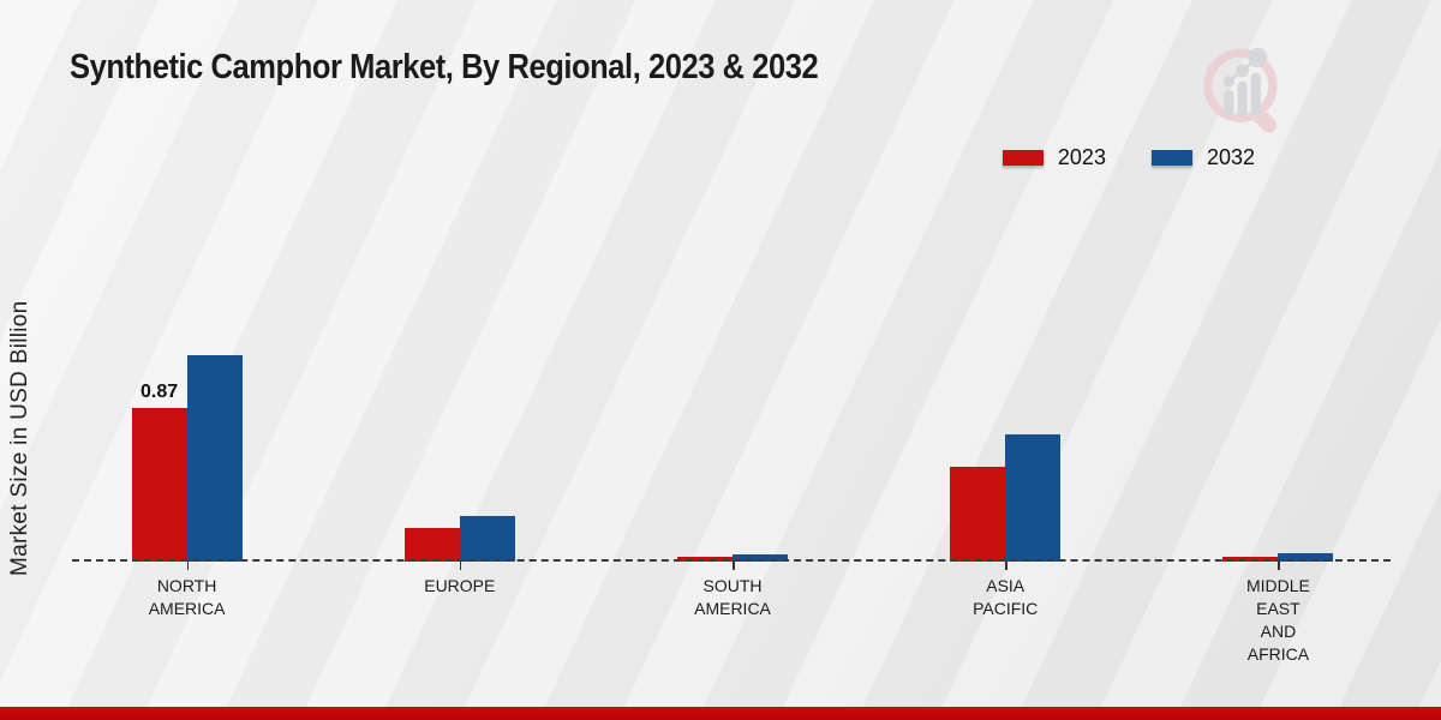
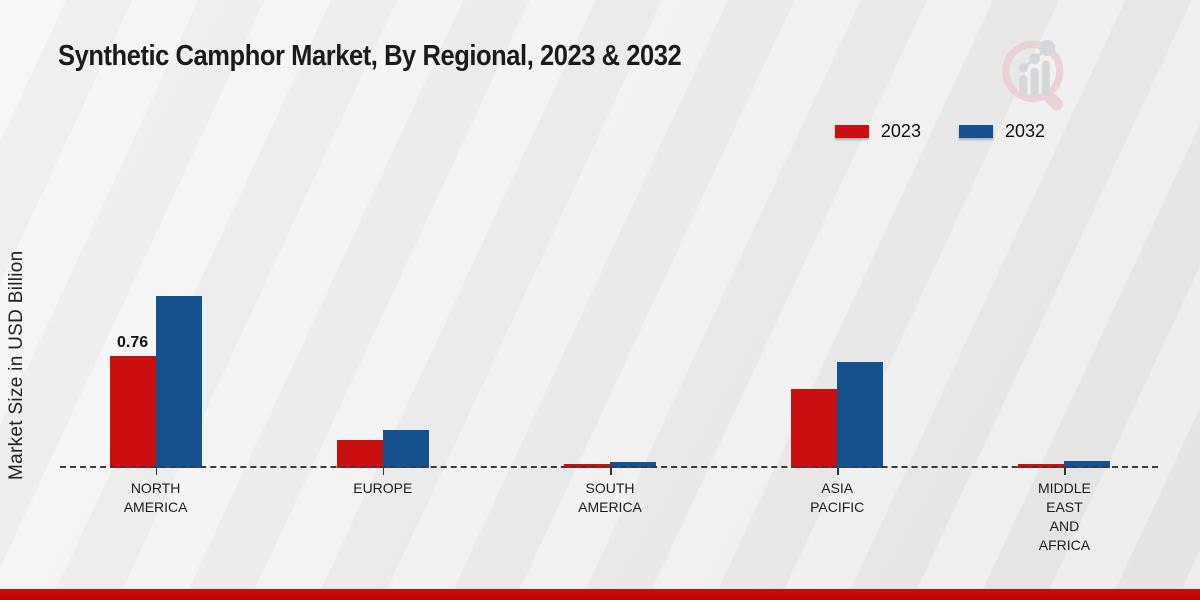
2023/NORTH AMERICA: 0.87 -> 0.76
